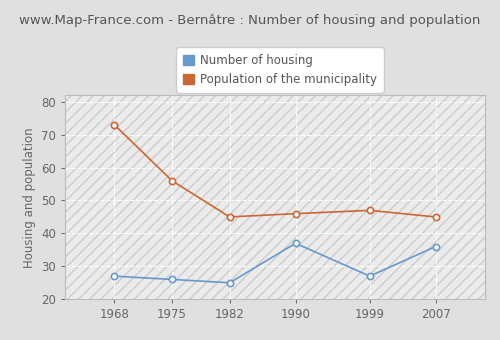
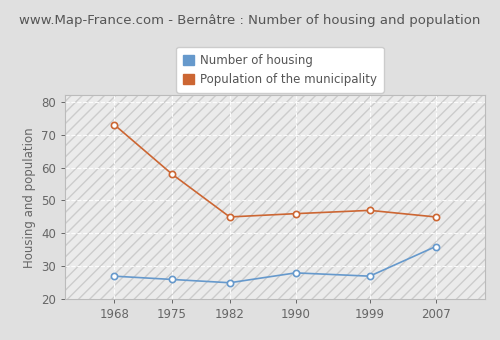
Population of the municipality/1975: 56 -> 58
Number of housing/1990: 37 -> 28
